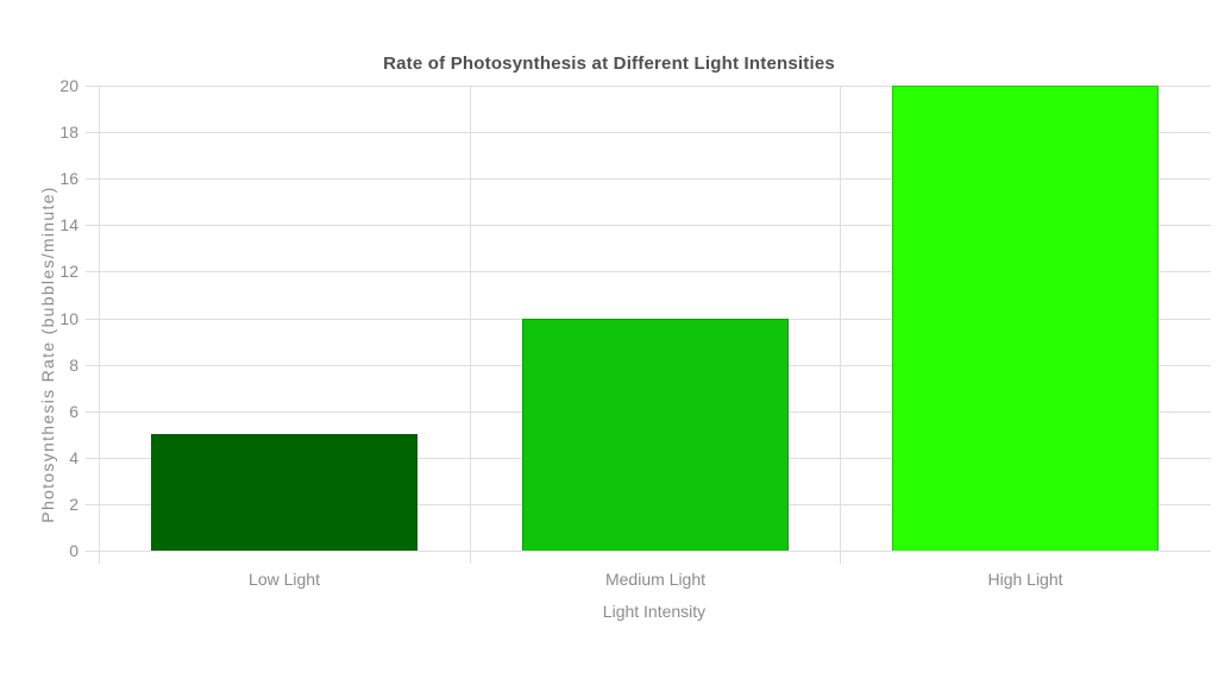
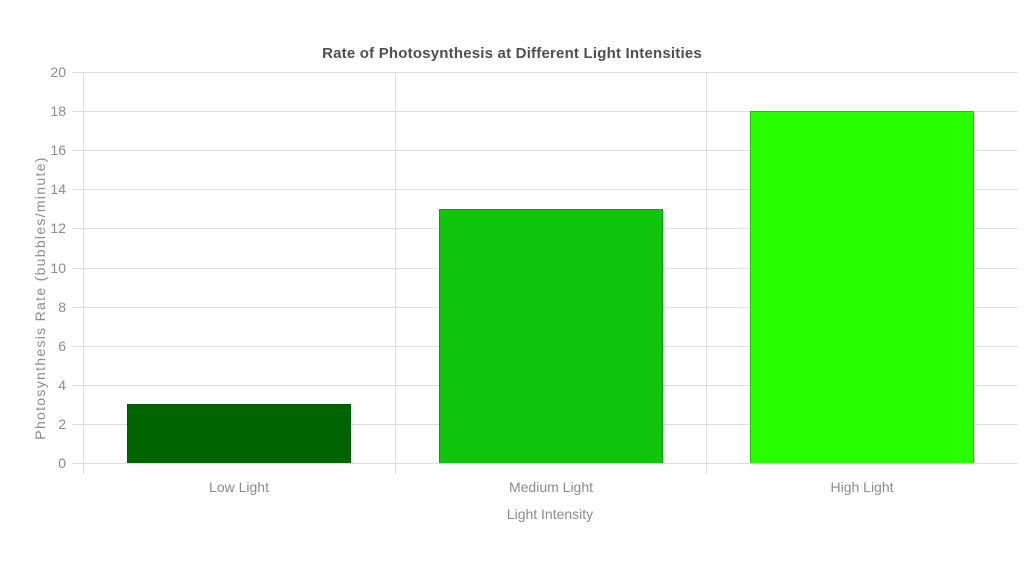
Low Light: 5 -> 3
Medium Light: 10 -> 13
High Light: 20 -> 18
